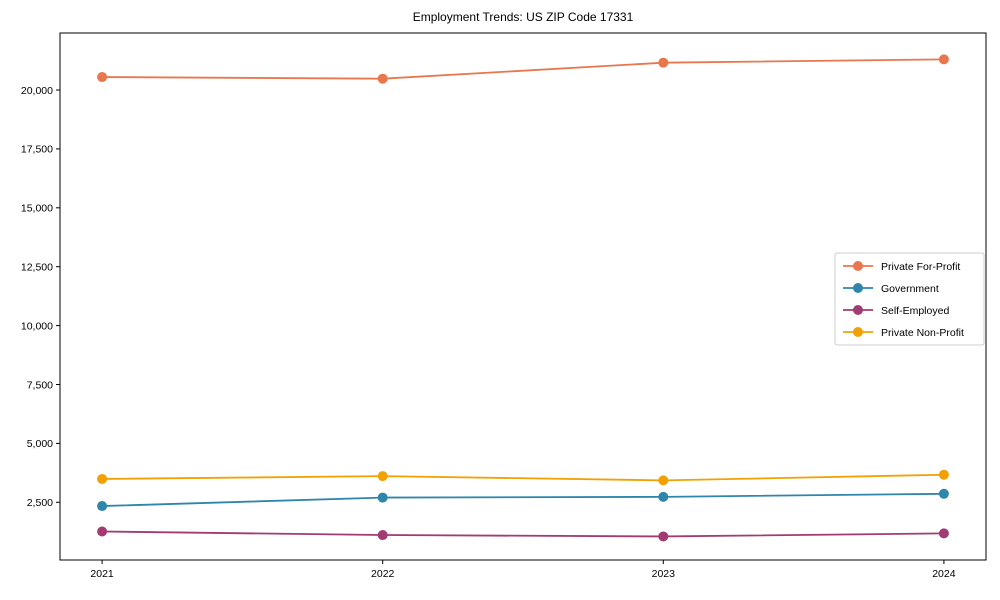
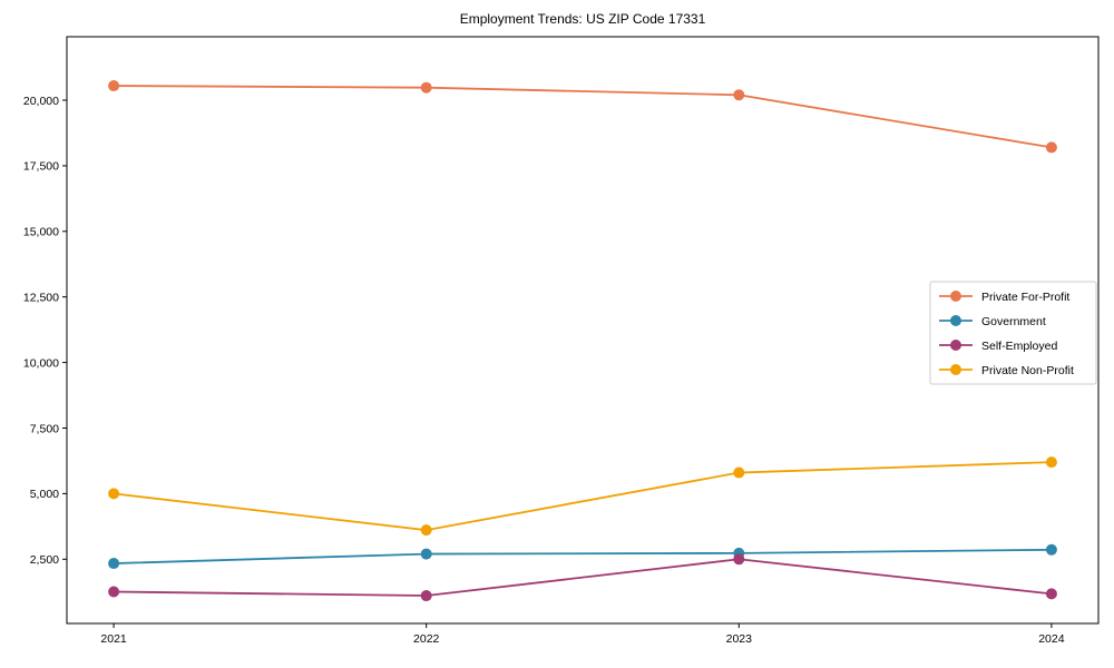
Private Non-Profit/2021: 3500 -> 5000
Private For-Profit/2023: 21200 -> 20200
Self-Employed/2023: 1000 -> 2500
Private Non-Profit/2023: 3400 -> 5800
Private For-Profit/2024: 21300 -> 18200
Private Non-Profit/2024: 3700 -> 6200
